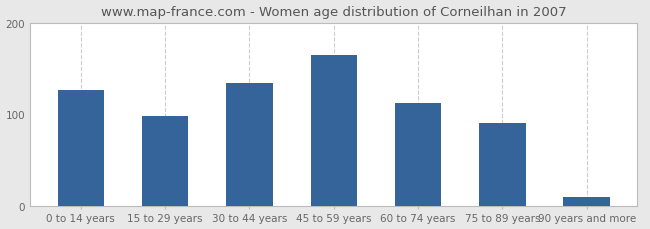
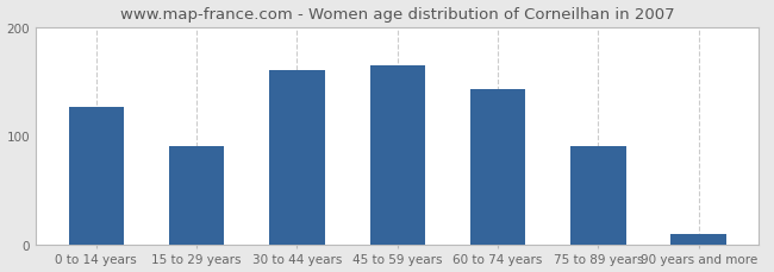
15 to 29 years: 98 -> 90
30 to 44 years: 134 -> 160
60 to 74 years: 112 -> 143
